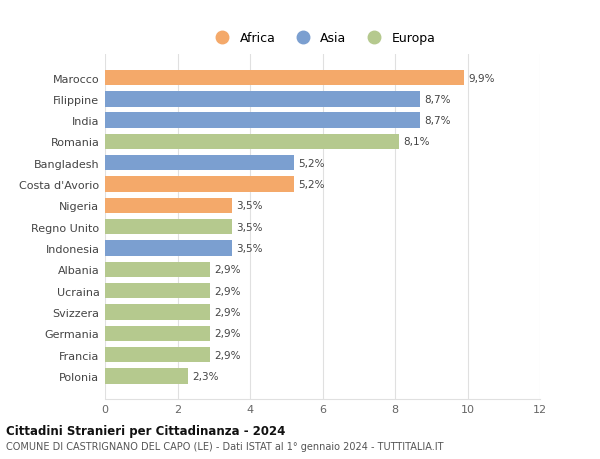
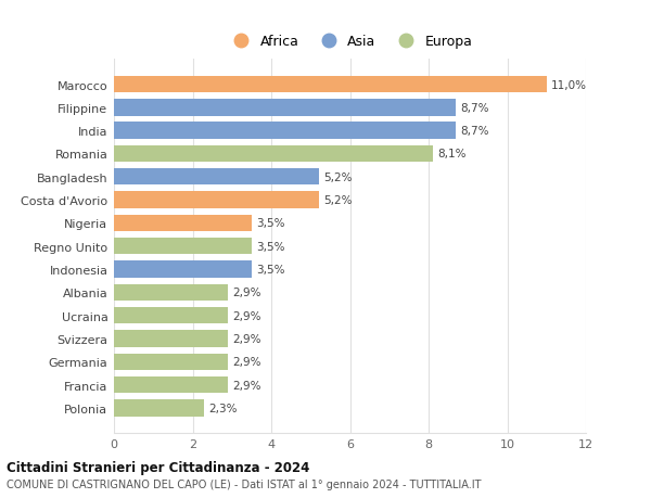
Marocco: 9,9% -> 11,0%
